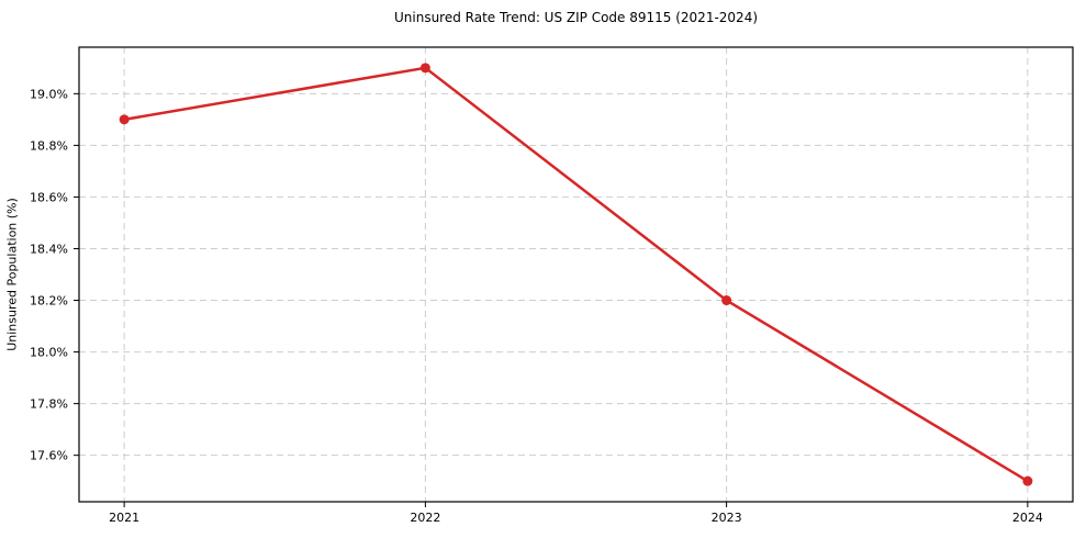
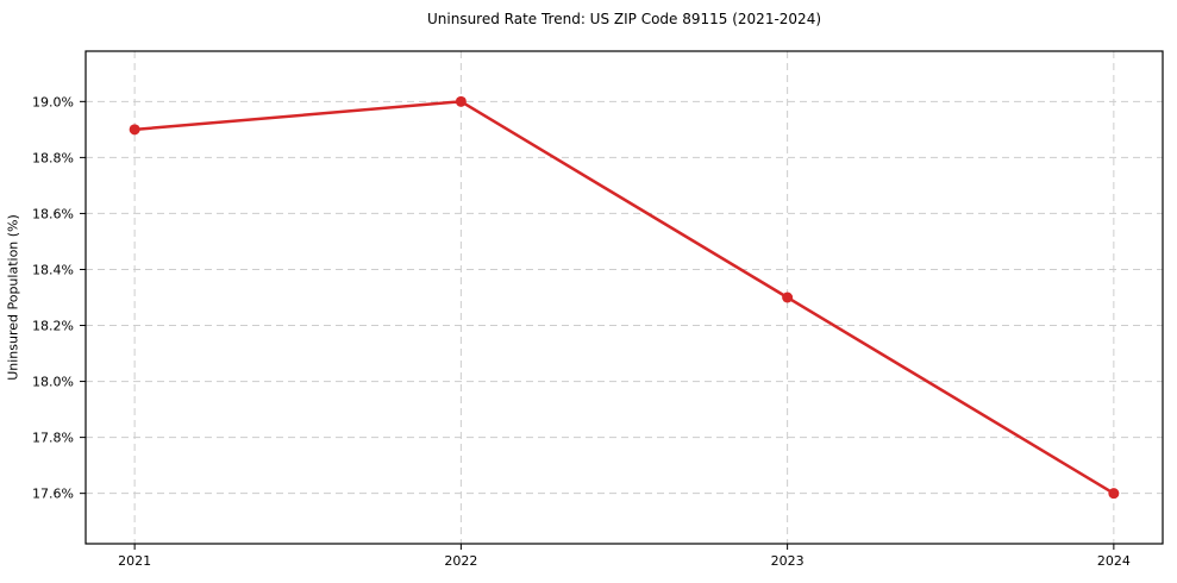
2022: 19.1% -> 19.0%
2023: 18.2% -> 18.3%
2024: 17.5% -> 17.6%
